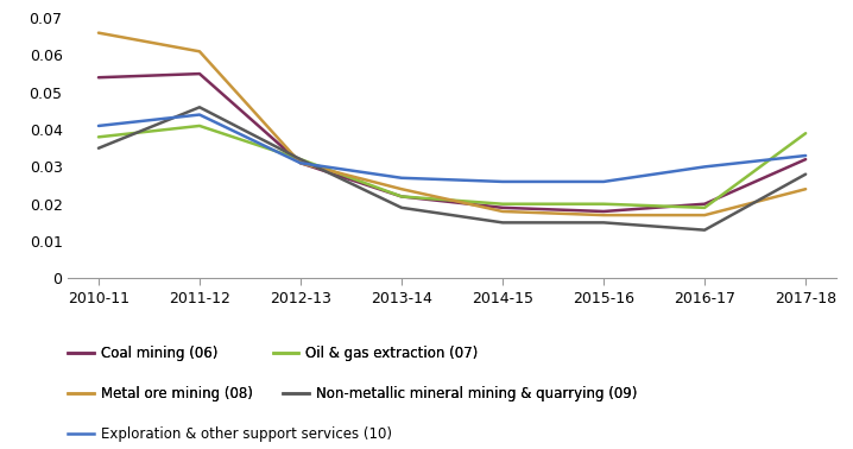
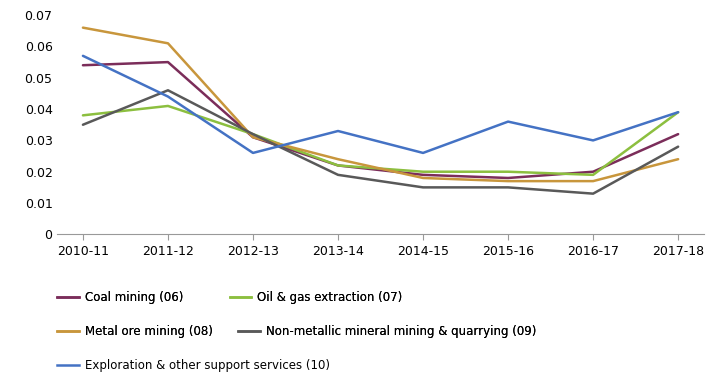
Exploration & other support services (10)/2010-11: 0.041 -> 0.057
Exploration & other support services (10)/2012-13: 0.031 -> 0.026
Exploration & other support services (10)/2013-14: 0.027 -> 0.033
Exploration & other support services (10)/2015-16: 0.026 -> 0.036
Exploration & other support services (10)/2017-18: 0.033 -> 0.039
